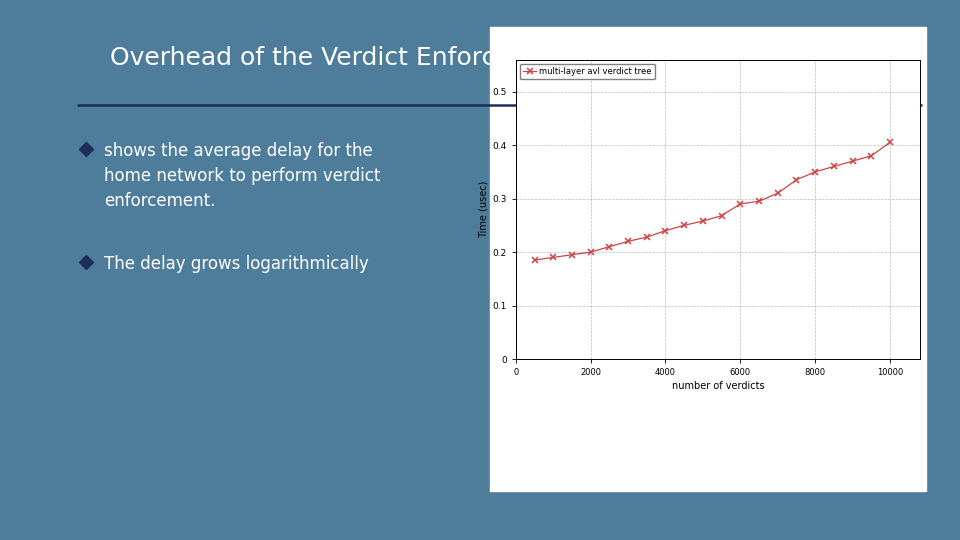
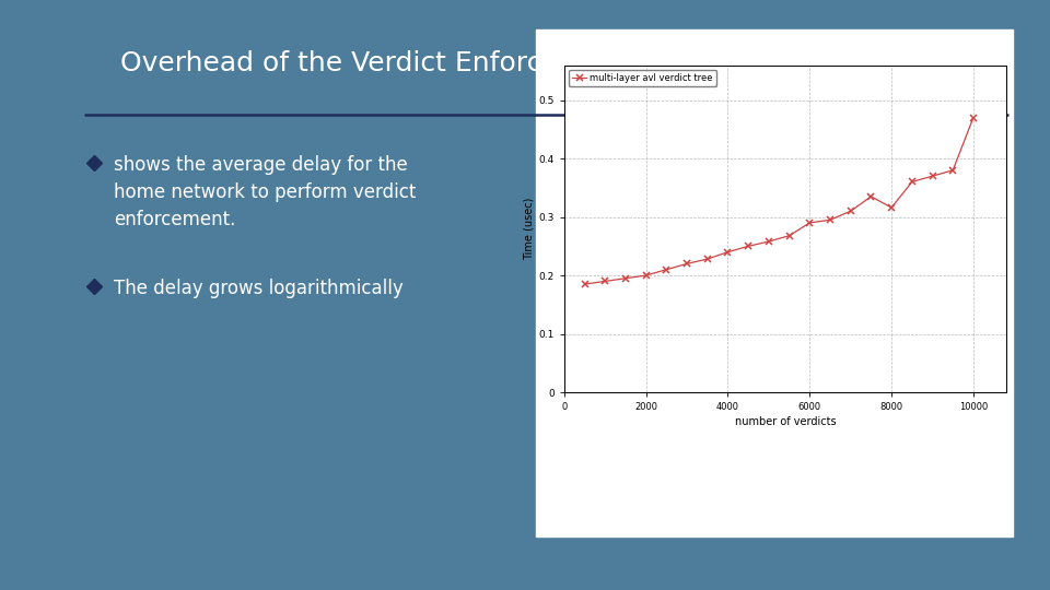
8000: 0.350 -> 0.316
10000: 0.405 -> 0.470
